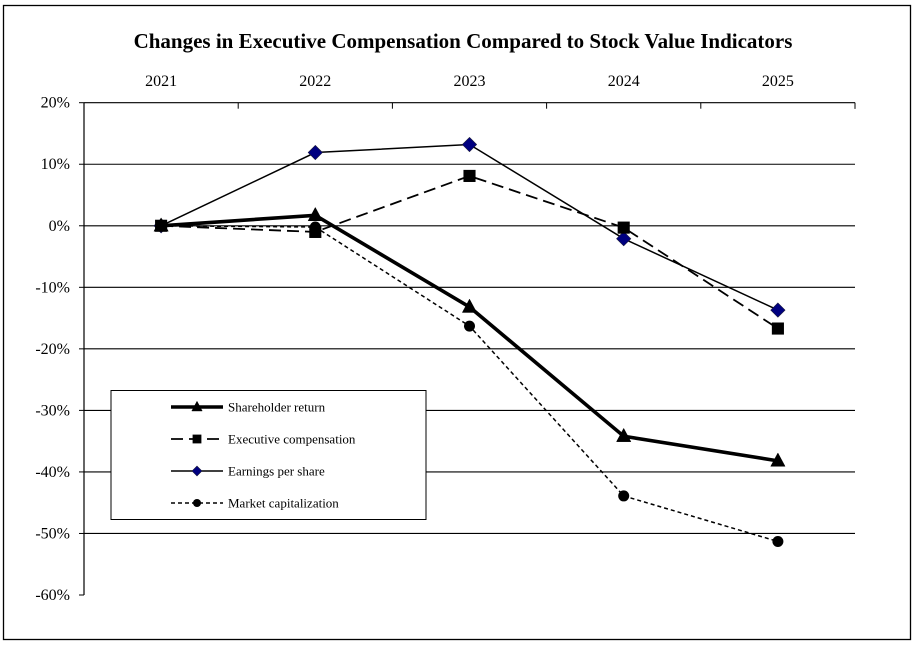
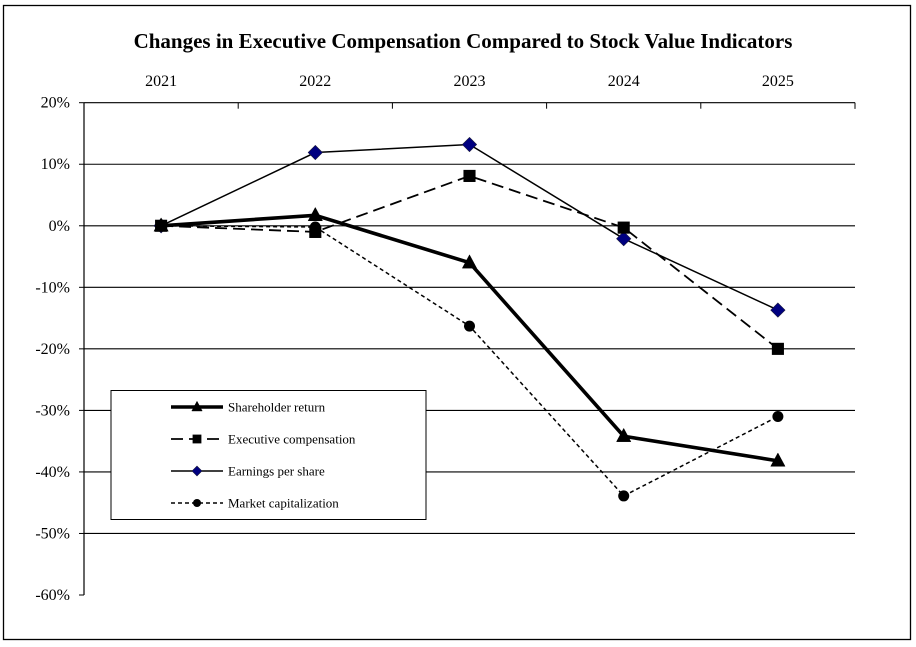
Shareholder return/2023: -13% -> -6%
Executive compensation/2025: -17% -> -20%
Market capitalization/2025: -51% -> -31%
